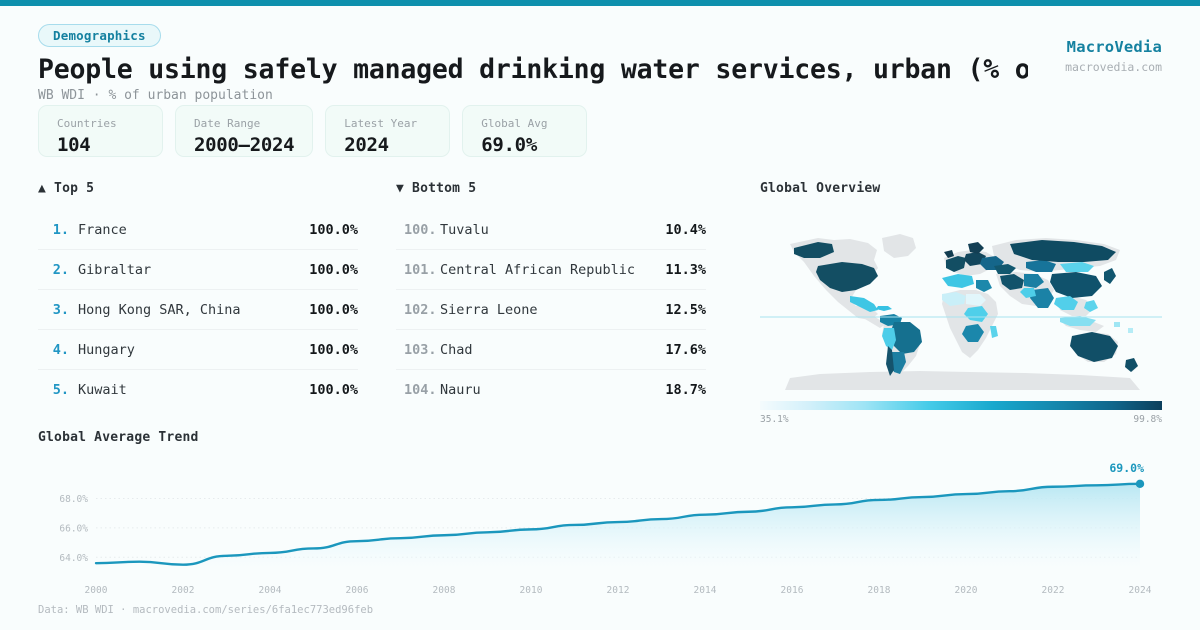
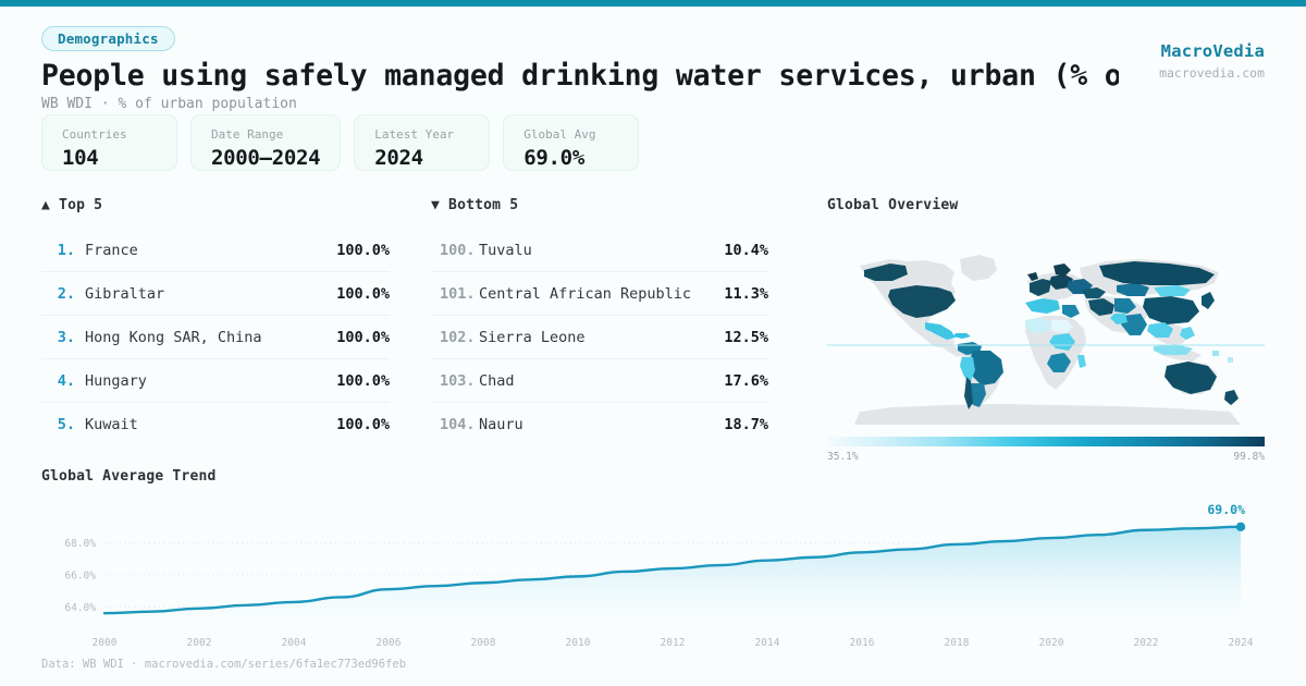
2002: 63.5% -> 63.9%
